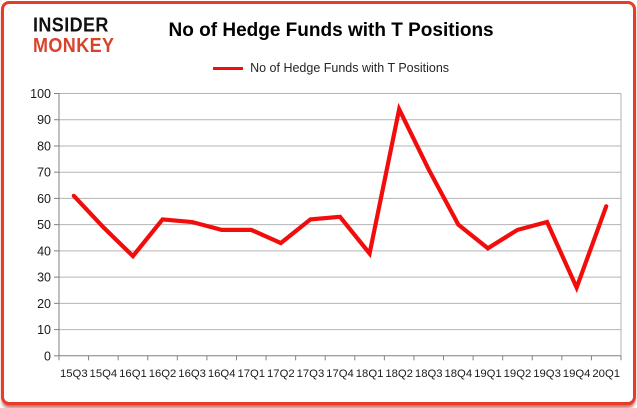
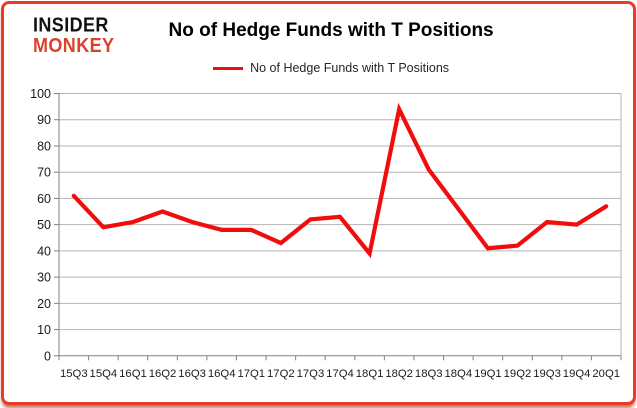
16Q1: 38 -> 51
16Q2: 52 -> 55
18Q4: 50 -> 56
19Q2: 48 -> 42
19Q4: 26 -> 50
